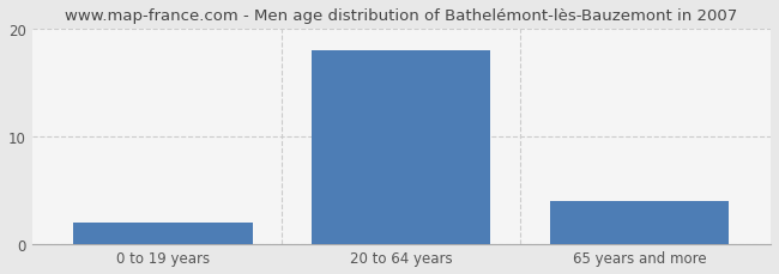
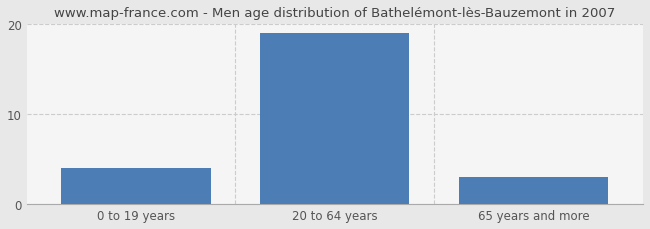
0 to 19 years: 2 -> 4
20 to 64 years: 18 -> 19
65 years and more: 4 -> 3
